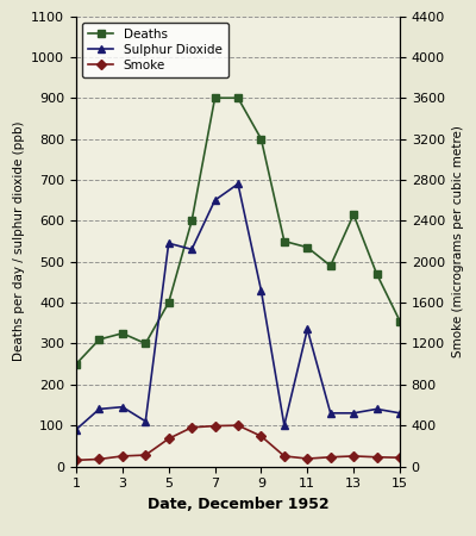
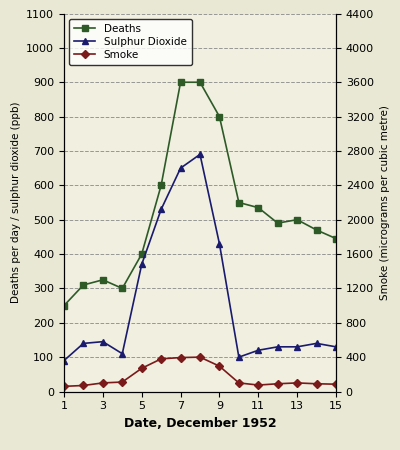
Sulphur Dioxide/5: 545 -> 370
Sulphur Dioxide/11: 335 -> 120
Deaths/13: 615 -> 500
Deaths/15: 355 -> 445
